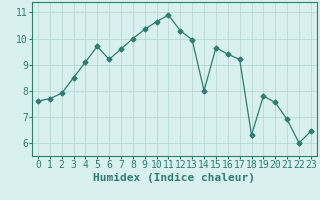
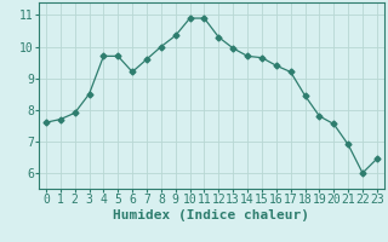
4: 9.10 -> 9.70
10: 10.65 -> 10.90
14: 8.00 -> 9.70
18: 6.30 -> 8.45
